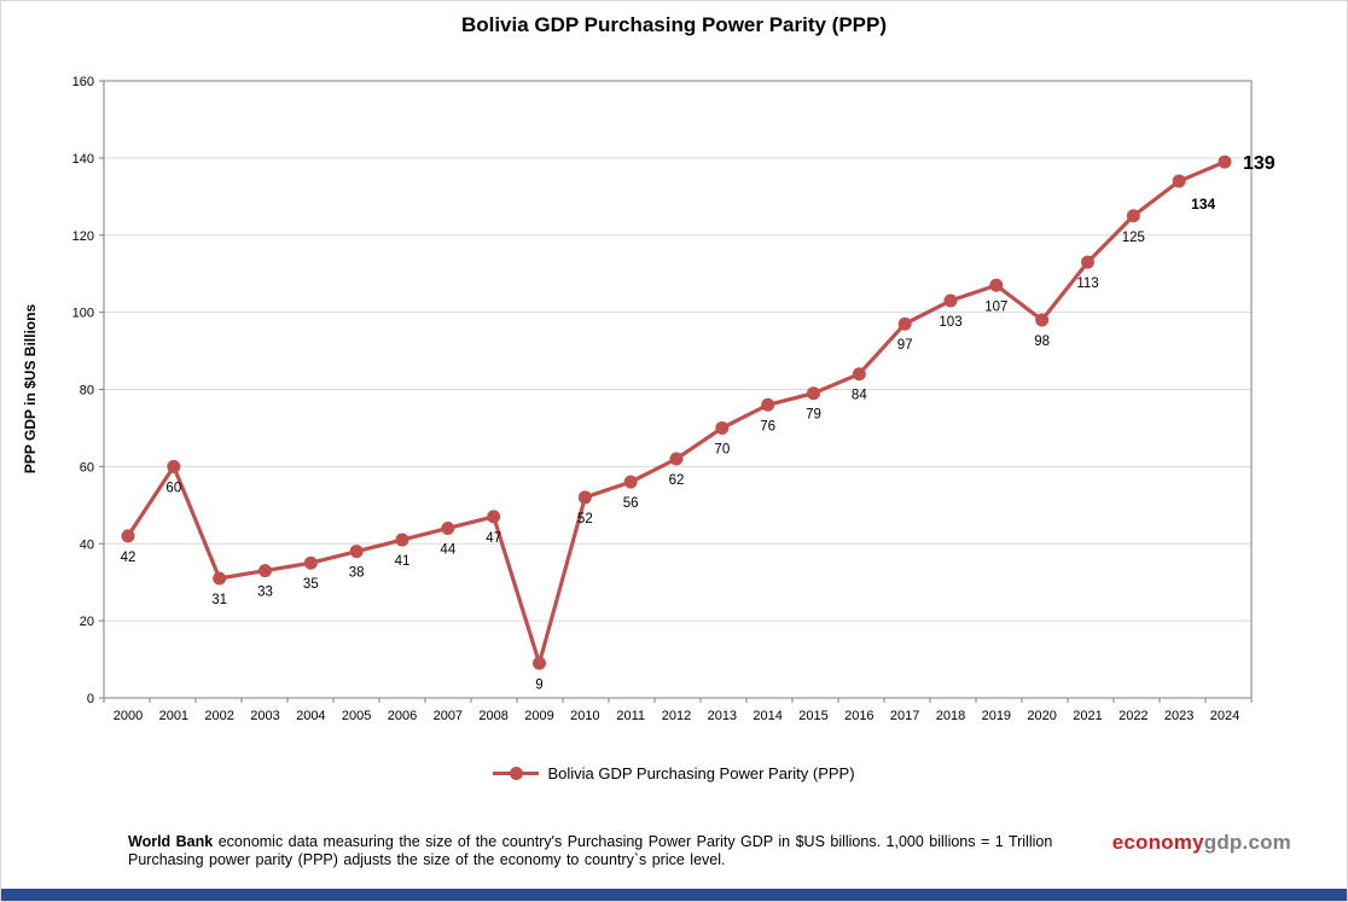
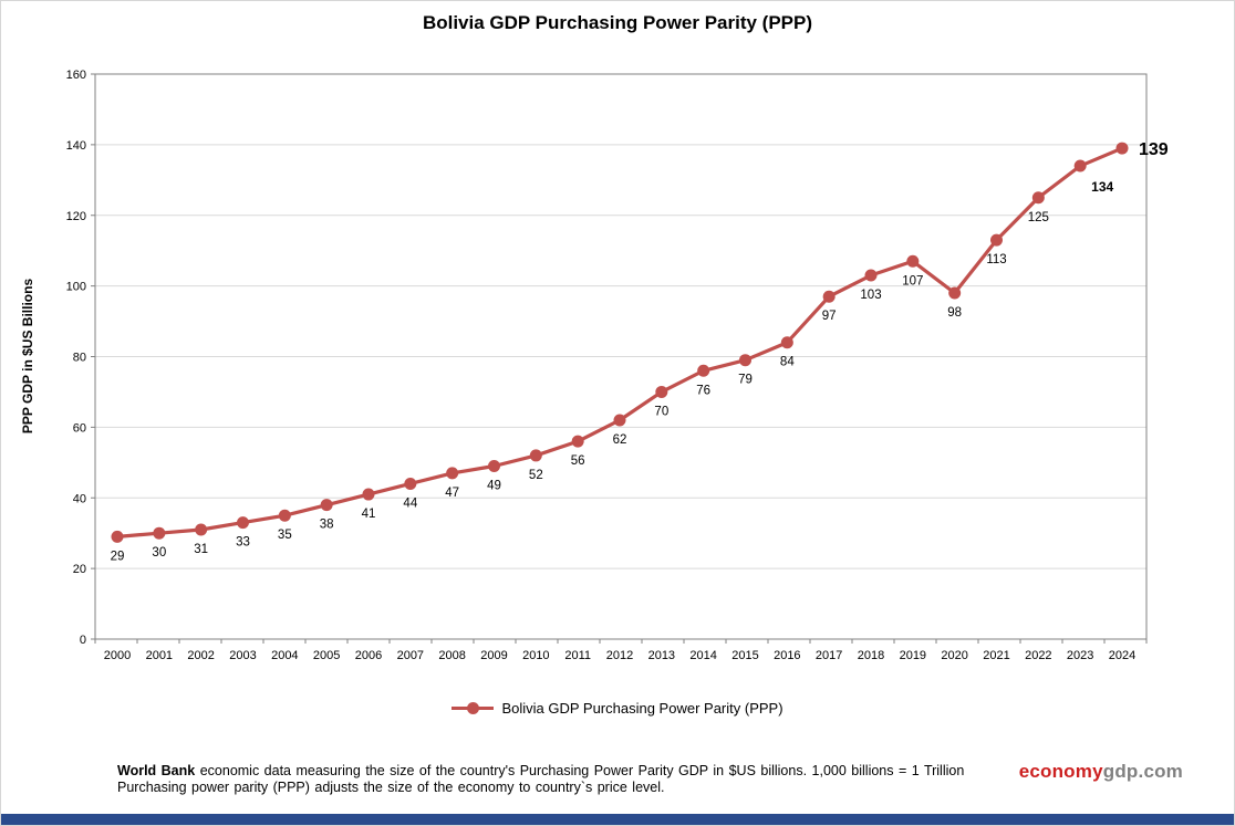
2000: 42 -> 29
2001: 60 -> 30
2009: 9 -> 49
